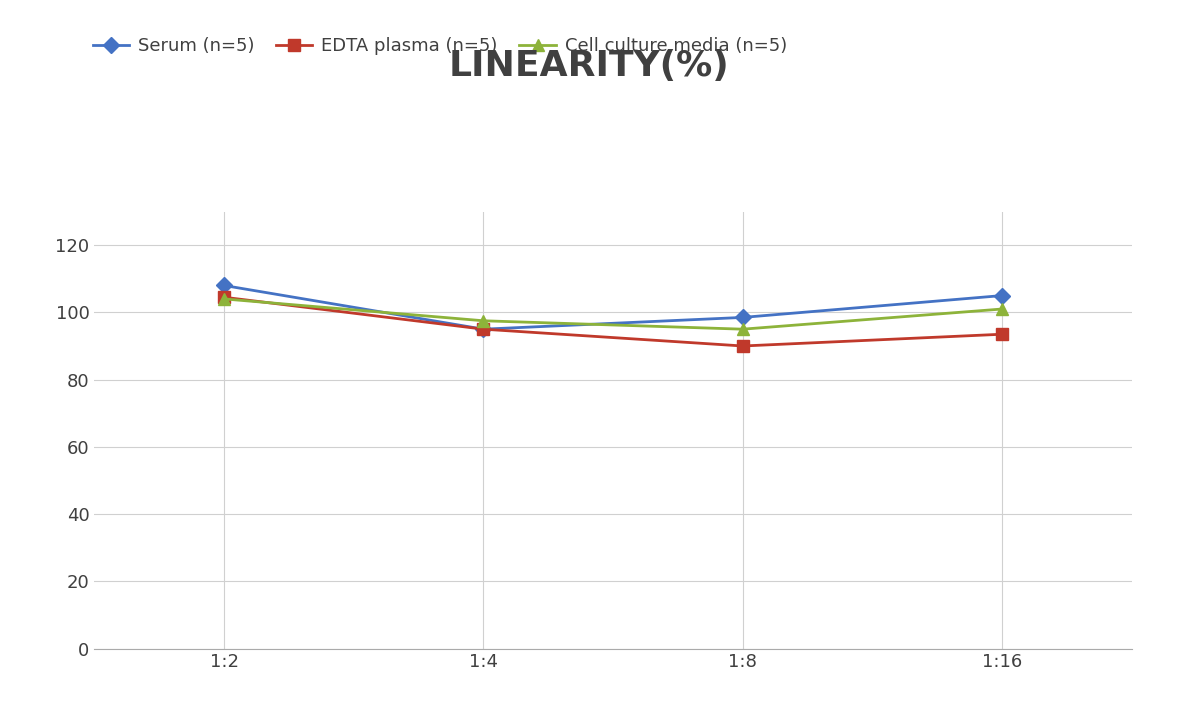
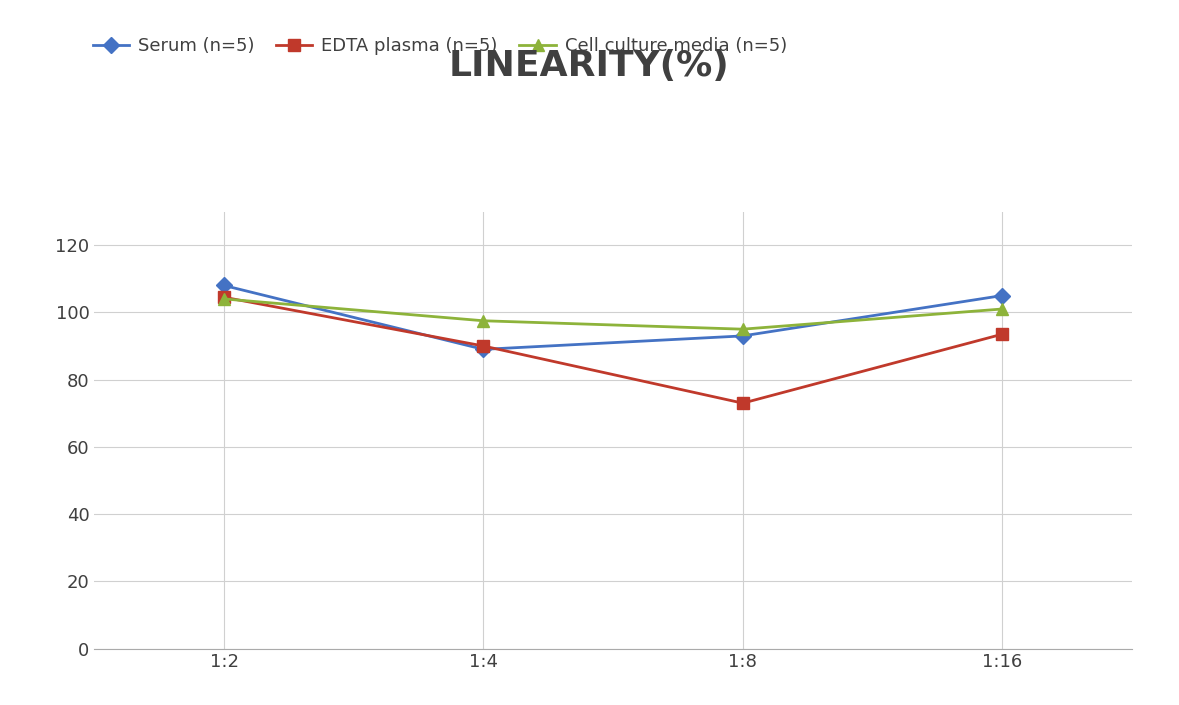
Serum (n=5)/1:4: 95.0 -> 89.0
EDTA plasma (n=5)/1:4: 95.0 -> 90.0
Serum (n=5)/1:8: 98.5 -> 93.0
EDTA plasma (n=5)/1:8: 90.0 -> 73.0
